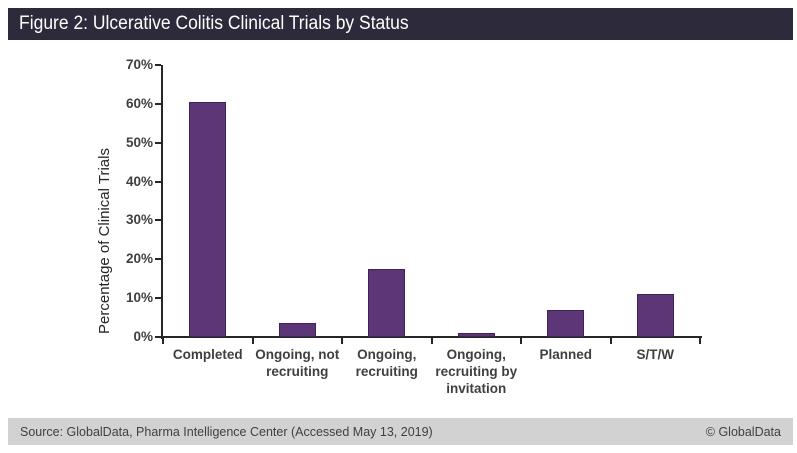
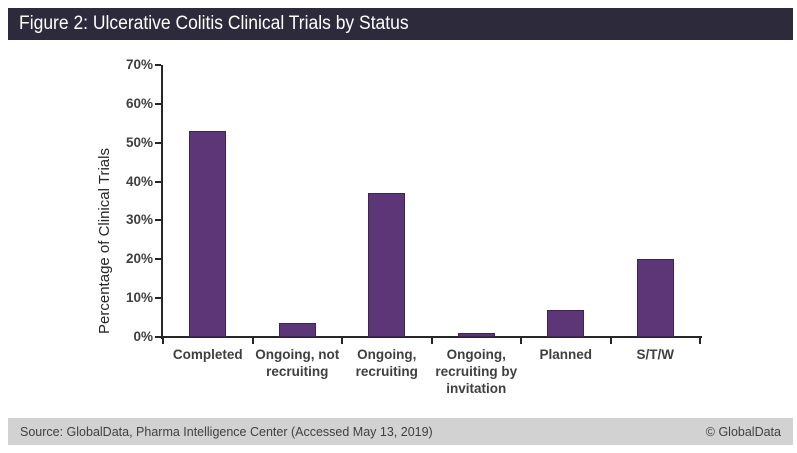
Completed: 60% -> 53%
Ongoing, recruiting: 18% -> 37%
S/T/W: 11% -> 20%
